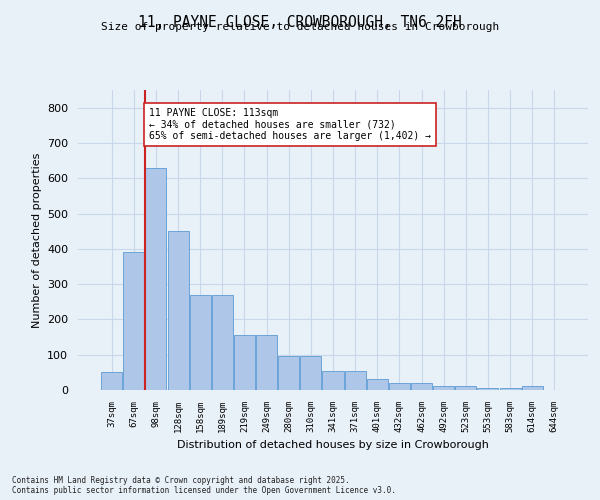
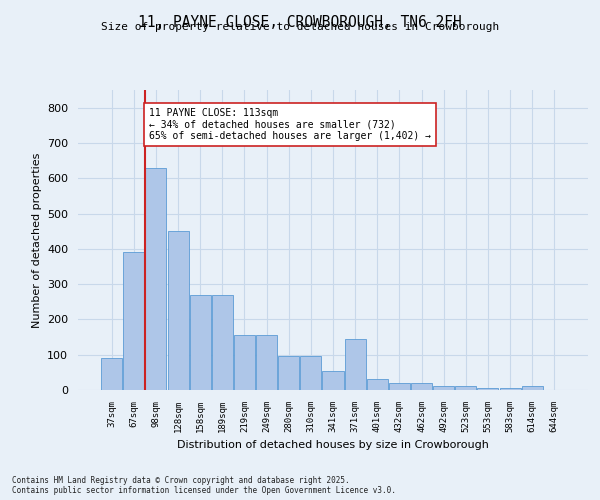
37sqm: 50 -> 90
371sqm: 55 -> 145
